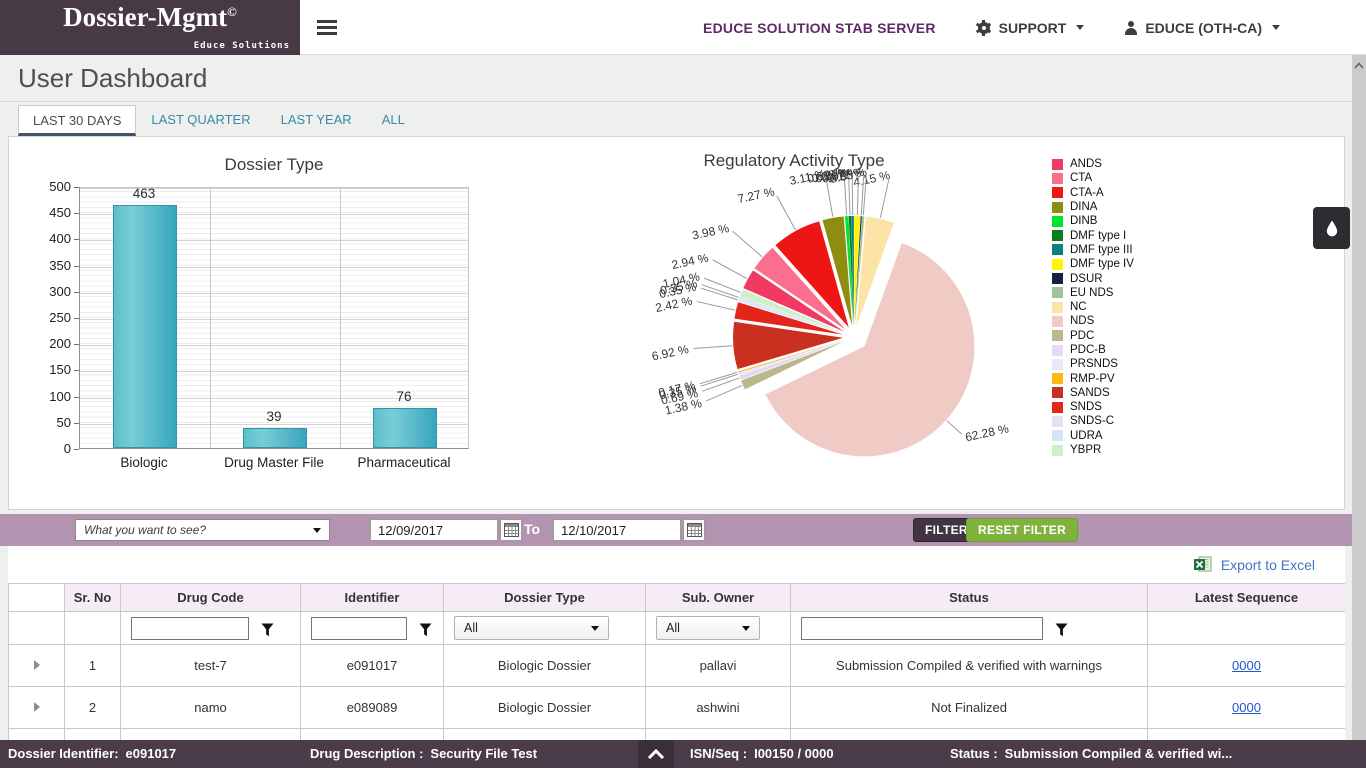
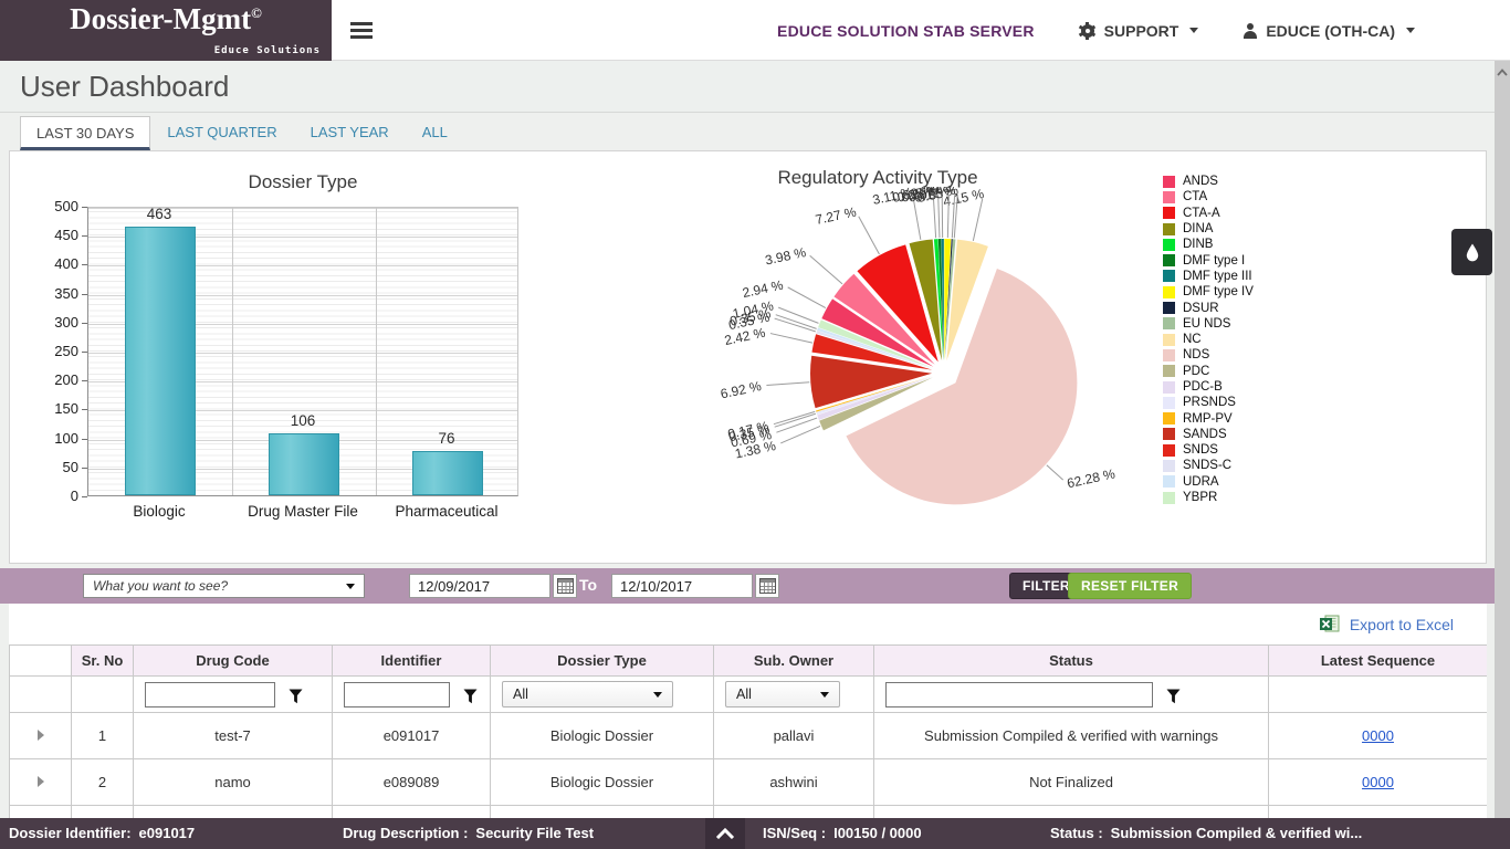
Dossier Type/Drug Master File: 39 -> 106
